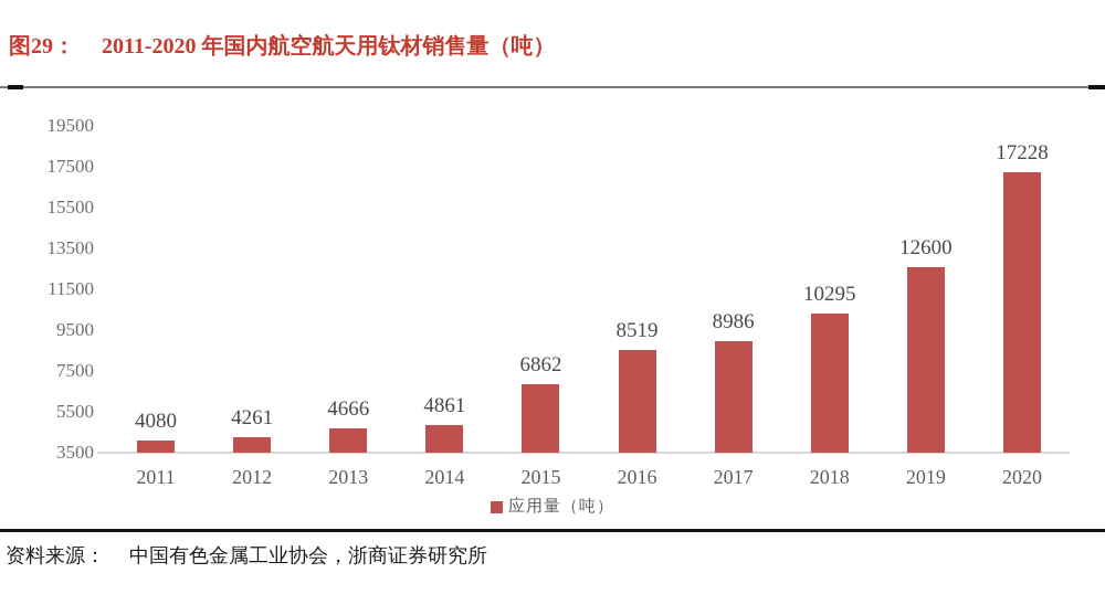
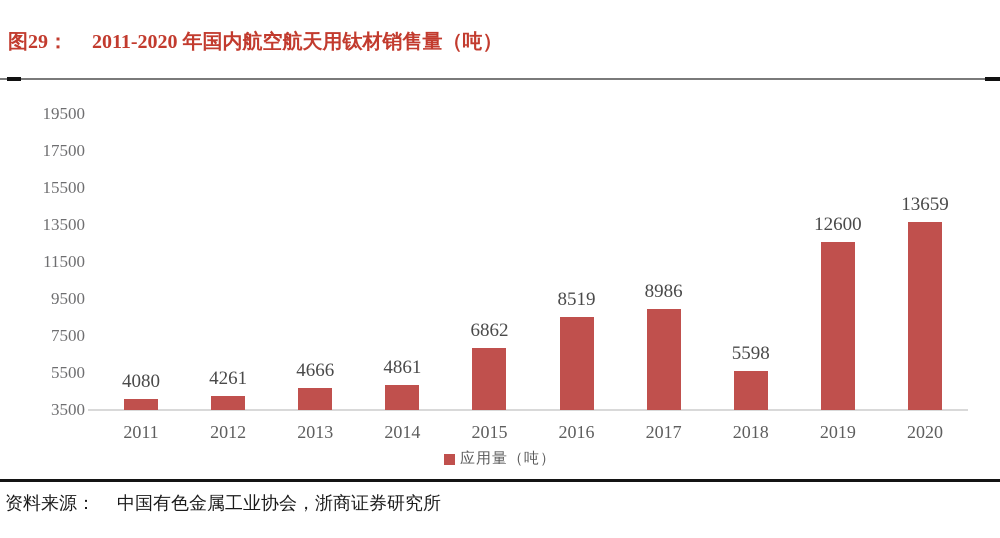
2018: 10295 -> 5598
2020: 17228 -> 13659
